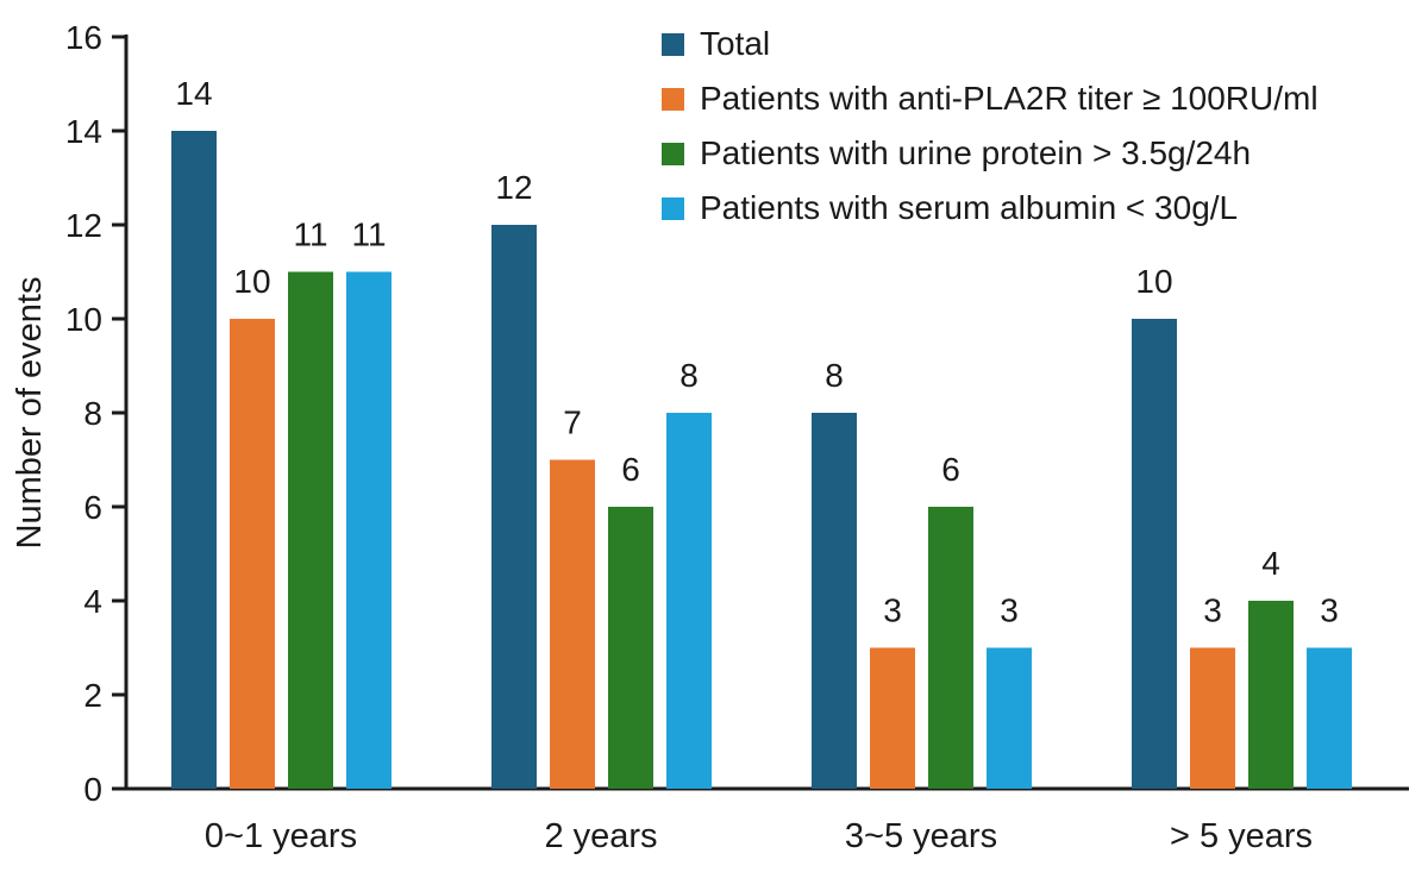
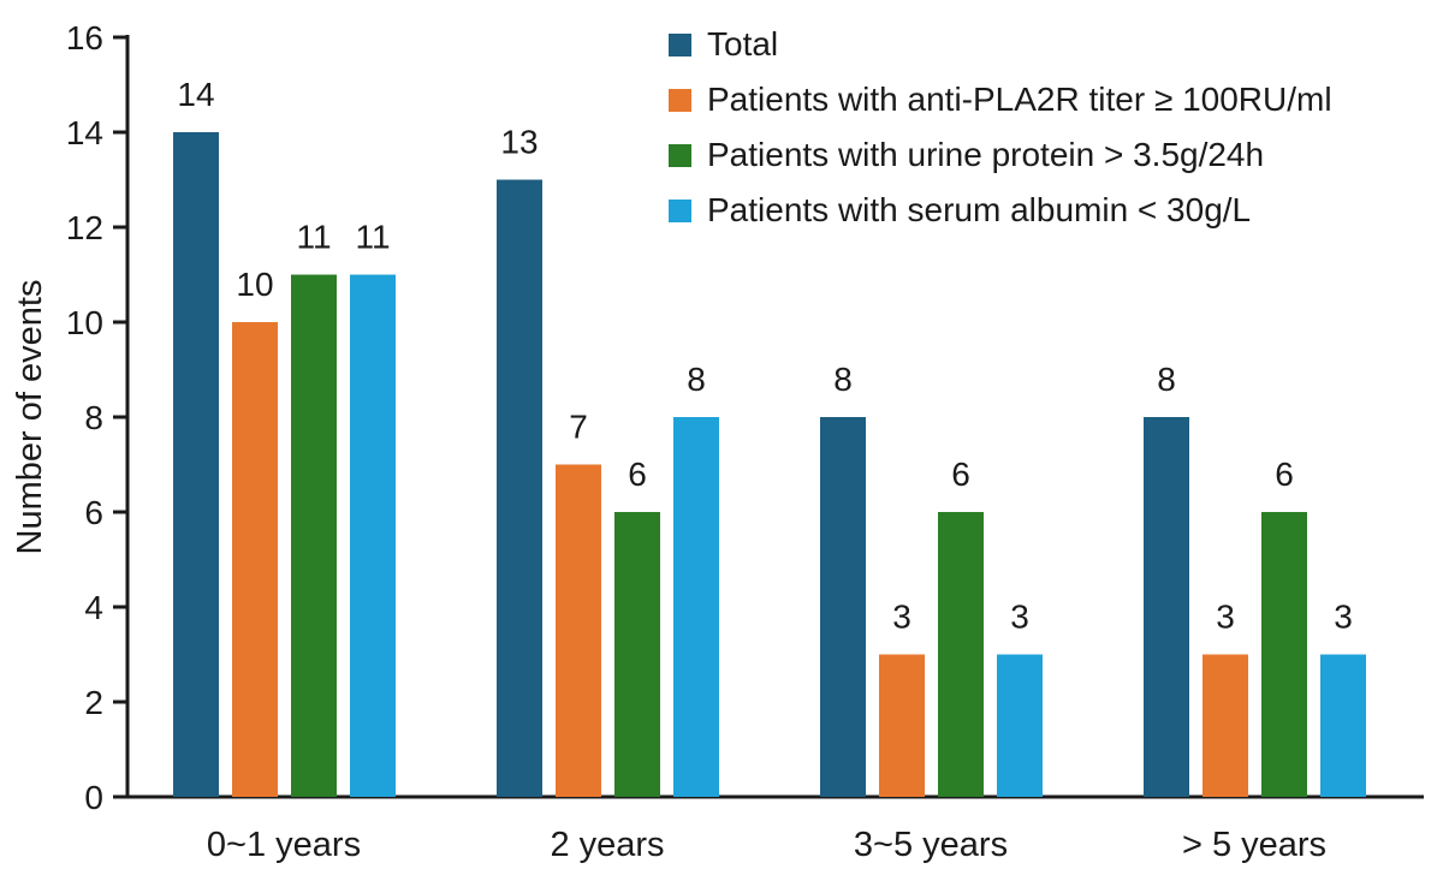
Total/2 years: 12 -> 13
Total/> 5 years: 10 -> 8
Patients with urine protein > 3.5g/24h/> 5 years: 4 -> 6
